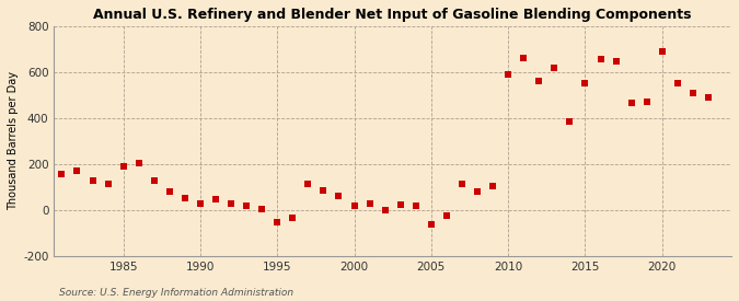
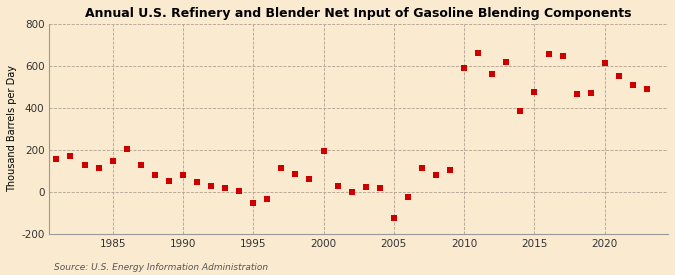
1985: 190 -> 145
1990: 30 -> 80
2000: 20 -> 195
2005: -60 -> -125
2015: 550 -> 475
2020: 690 -> 615
